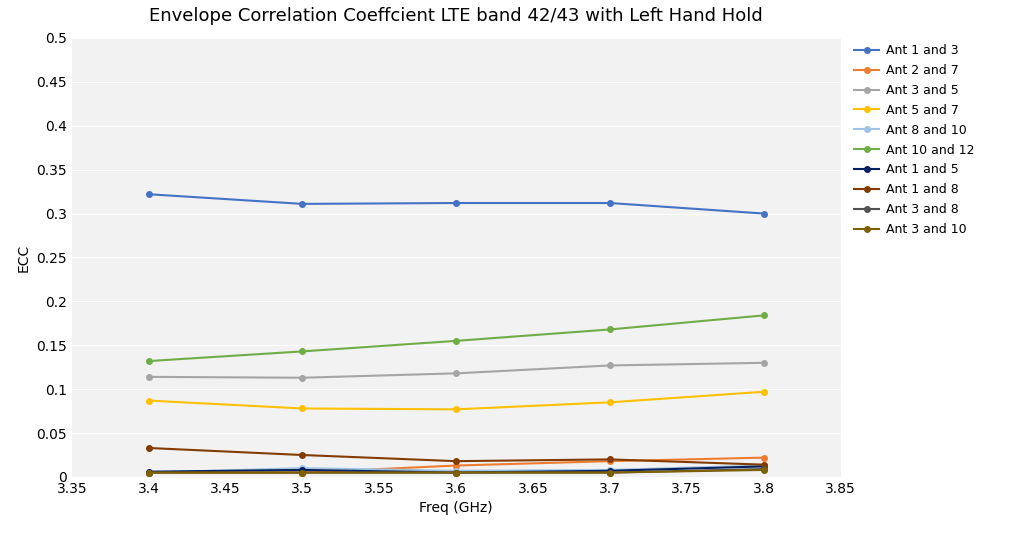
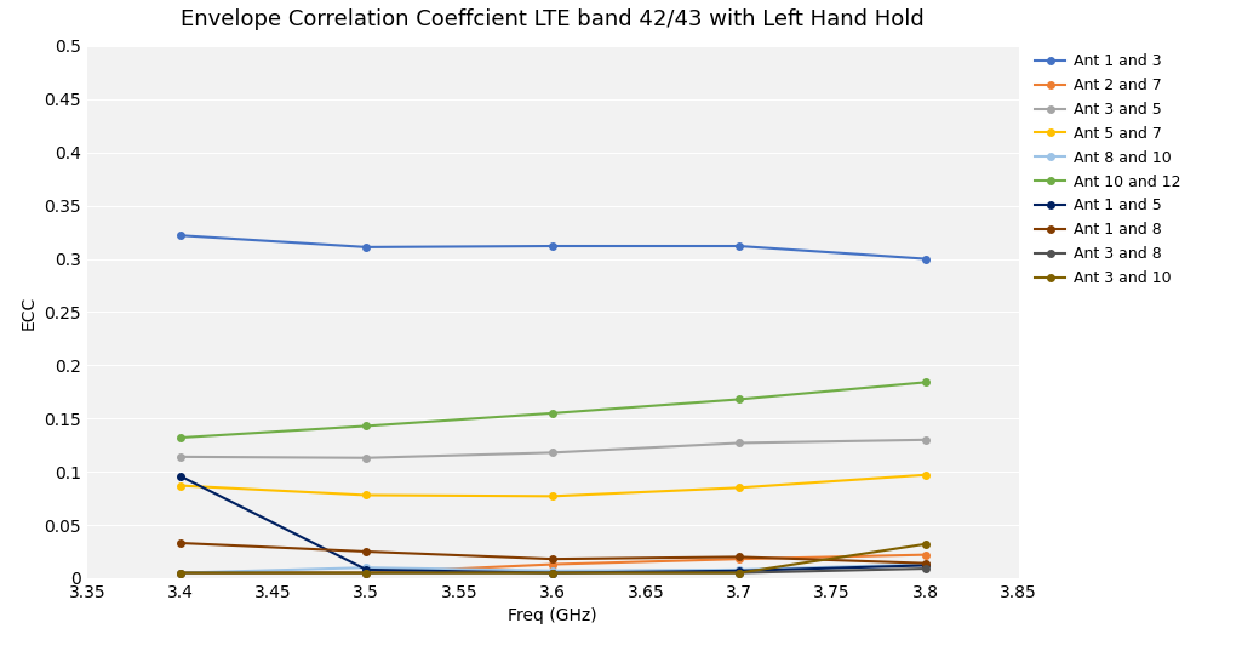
Ant 1 and 5/3.4: 0.006 -> 0.096
Ant 3 and 10/3.8: 0.008 -> 0.032
